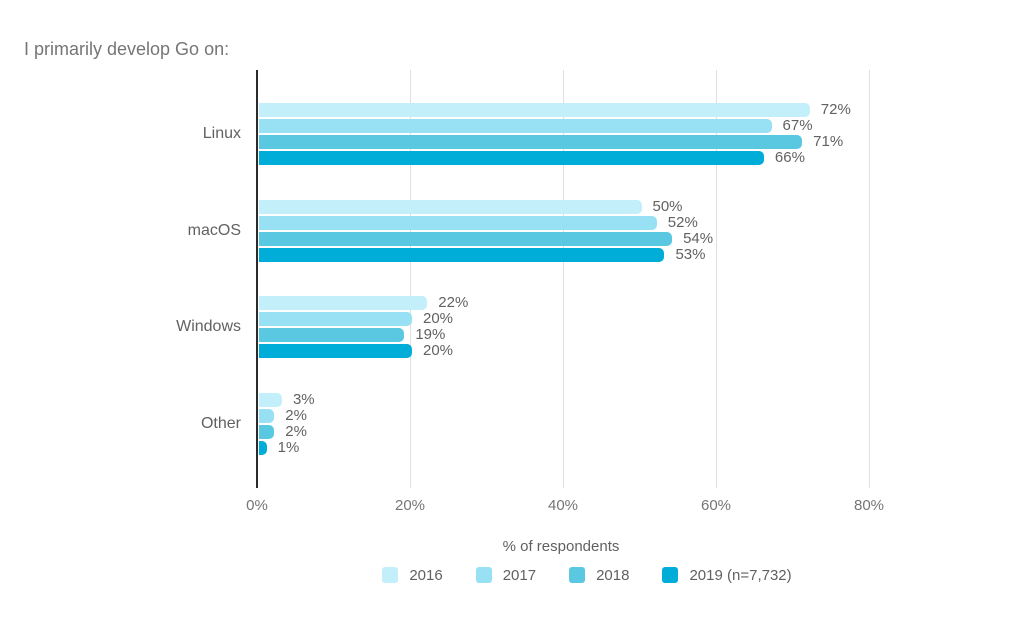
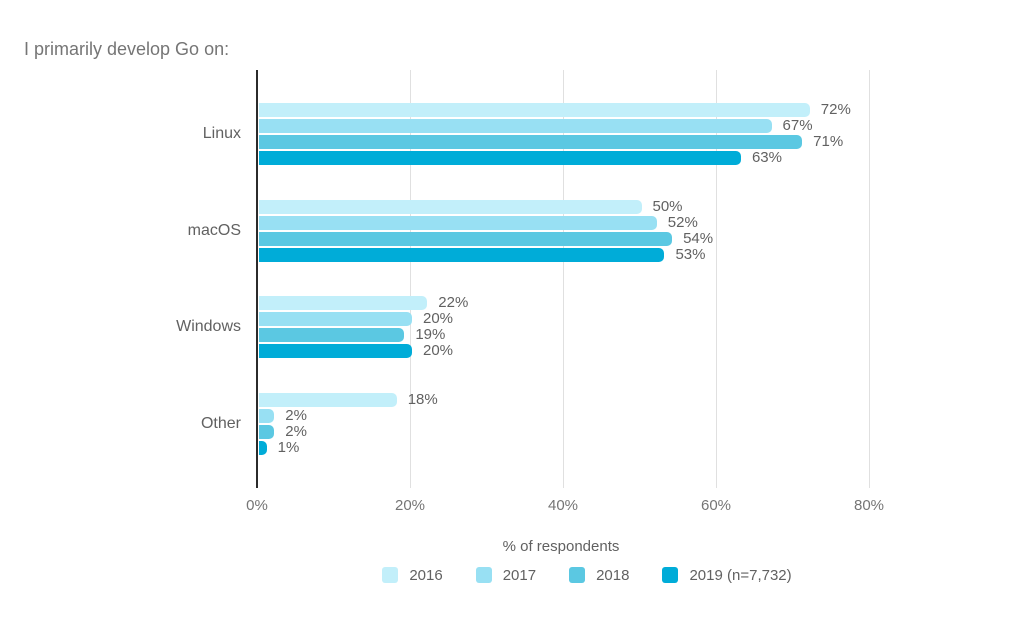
2019 (n=7,732)/Linux: 66% -> 63%
2016/Other: 3% -> 18%
